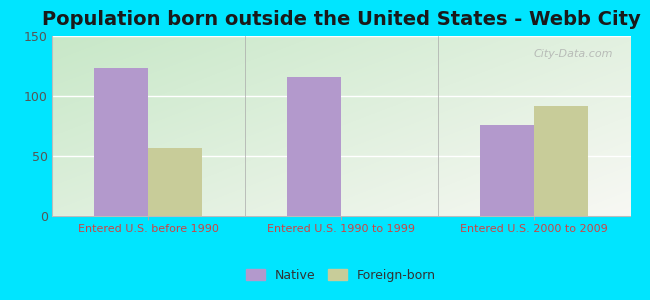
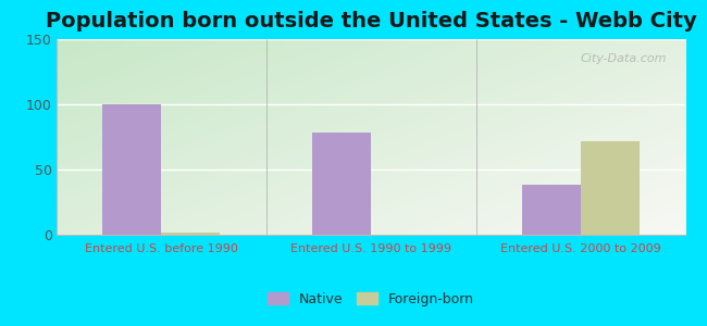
Native/Entered U.S. before 1990: 123 -> 100
Foreign-born/Entered U.S. before 1990: 57 -> 2
Native/Entered U.S. 1990 to 1999: 116 -> 78
Native/Entered U.S. 2000 to 2009: 76 -> 38
Foreign-born/Entered U.S. 2000 to 2009: 92 -> 72
